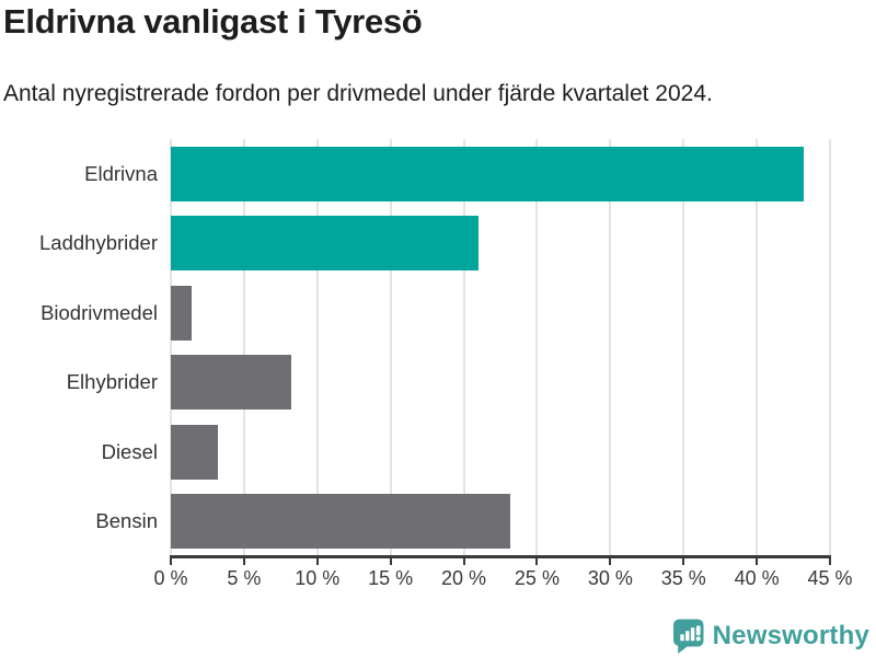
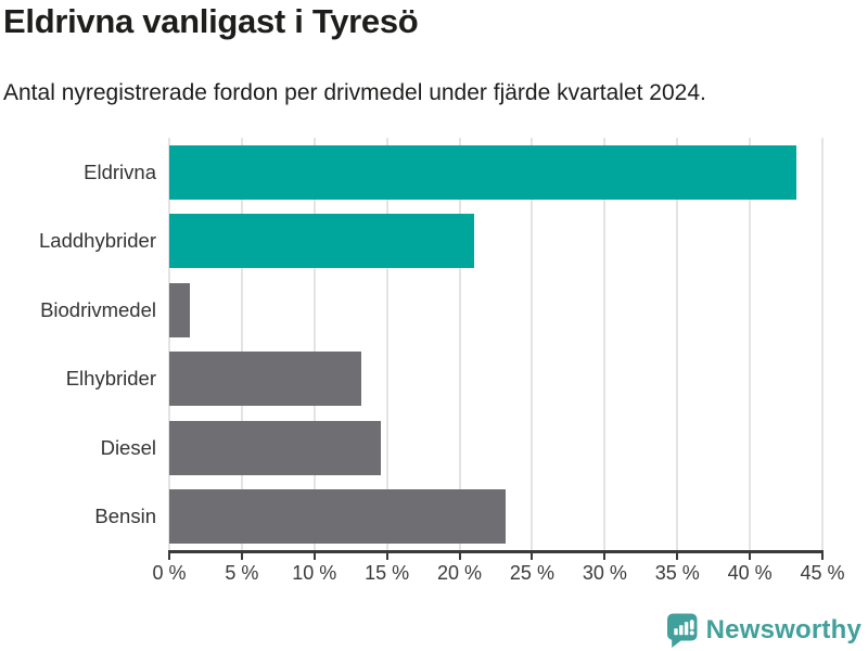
Elhybrider: 8.2% -> 13.2%
Diesel: 3.2% -> 14.6%
